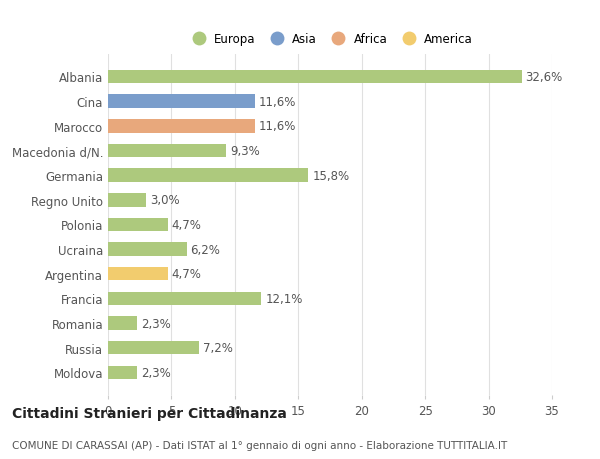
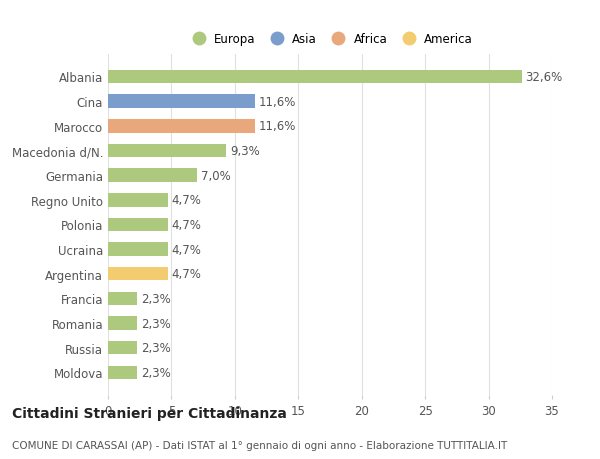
Germania: 15,8% -> 7,0%
Regno Unito: 3,0% -> 4,7%
Ucraina: 6,2% -> 4,7%
Francia: 12,1% -> 2,3%
Russia: 7,2% -> 2,3%
